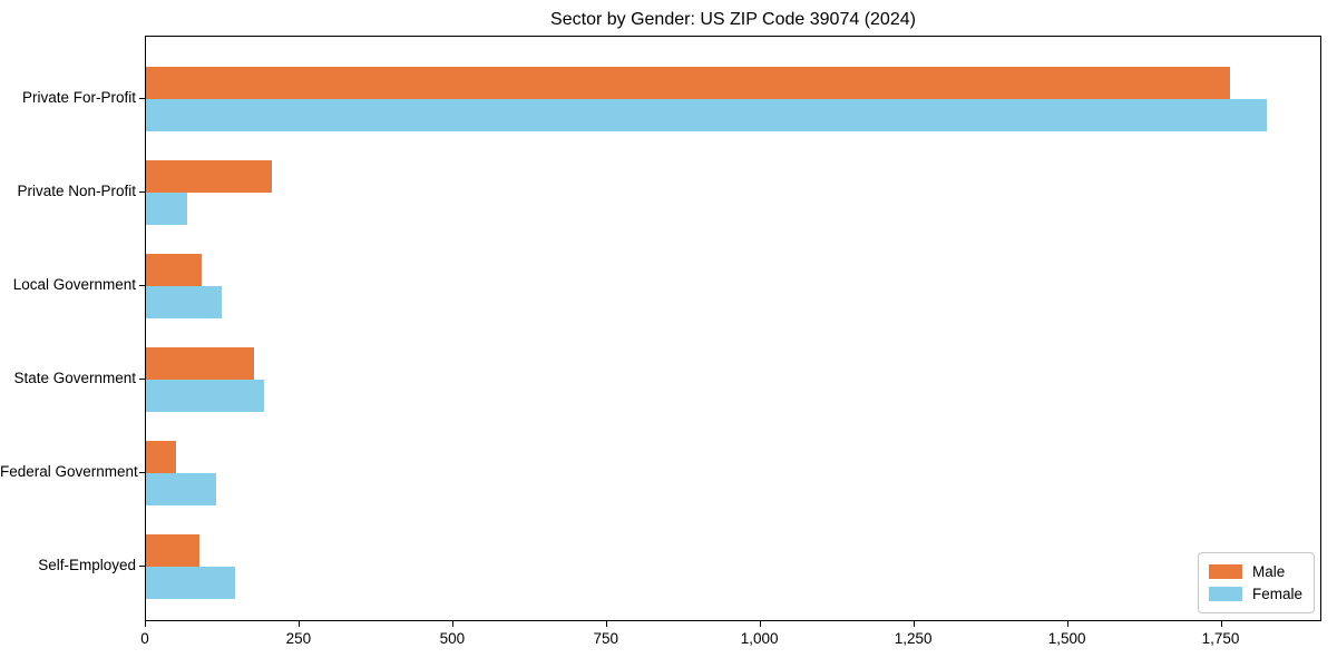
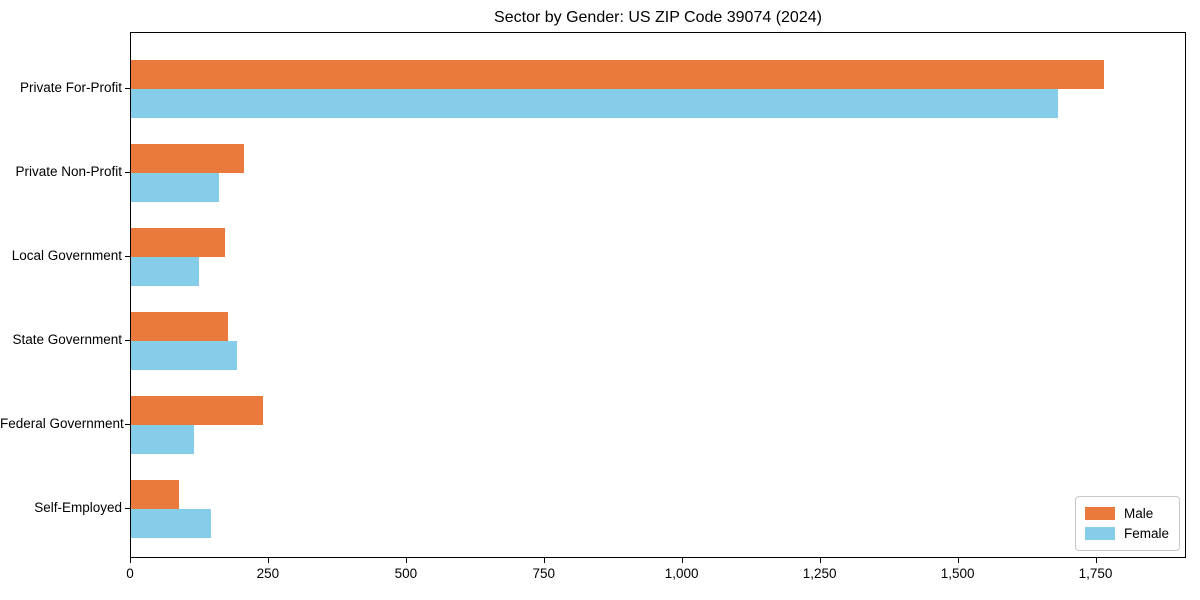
Female/Private For-Profit: 1820 -> 1680
Female/Private Non-Profit: 70 -> 160
Male/Local Government: 90 -> 170
Male/Federal Government: 50 -> 240
